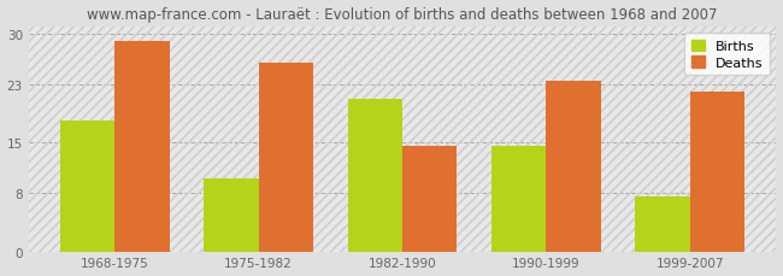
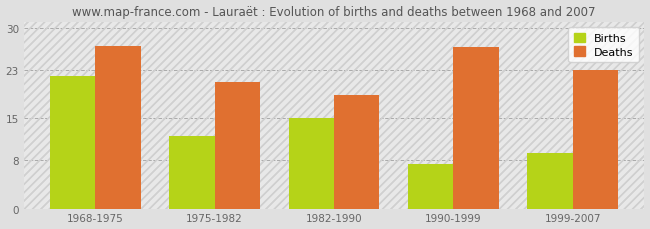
Births/1968-1975: 18.0 -> 22.0
Deaths/1968-1975: 29.0 -> 27.0
Births/1975-1982: 10.0 -> 12.0
Deaths/1975-1982: 26.0 -> 21.0
Births/1982-1990: 21.0 -> 15.0
Deaths/1982-1990: 14.5 -> 18.8
Births/1990-1999: 14.5 -> 7.4
Deaths/1990-1999: 23.5 -> 26.8
Births/1999-2007: 7.5 -> 9.2
Deaths/1999-2007: 22.0 -> 23.0
